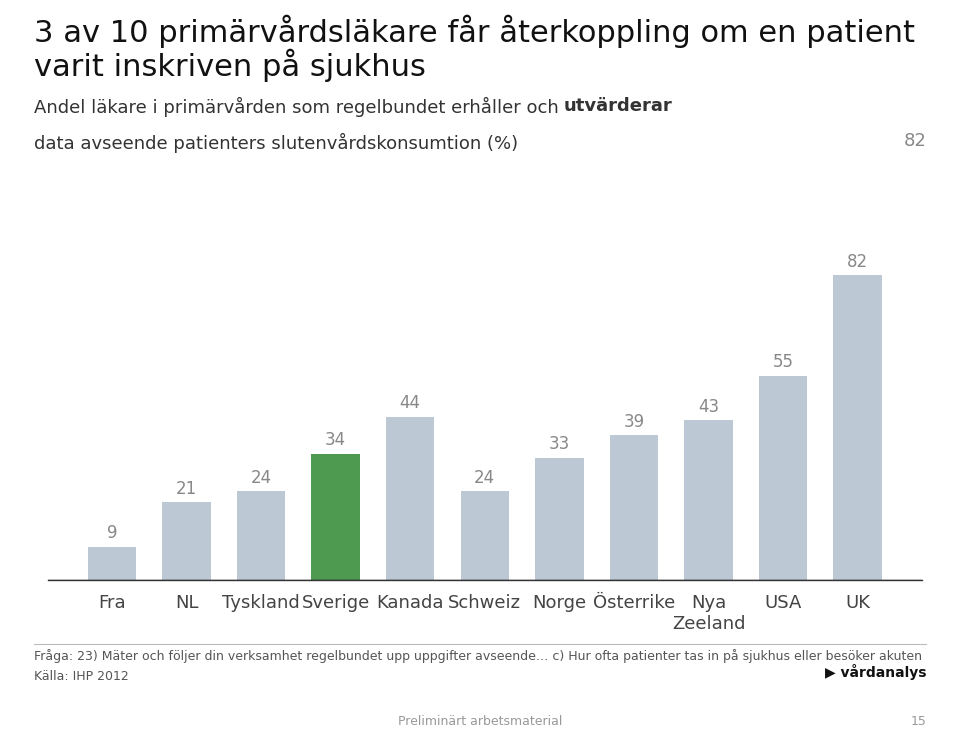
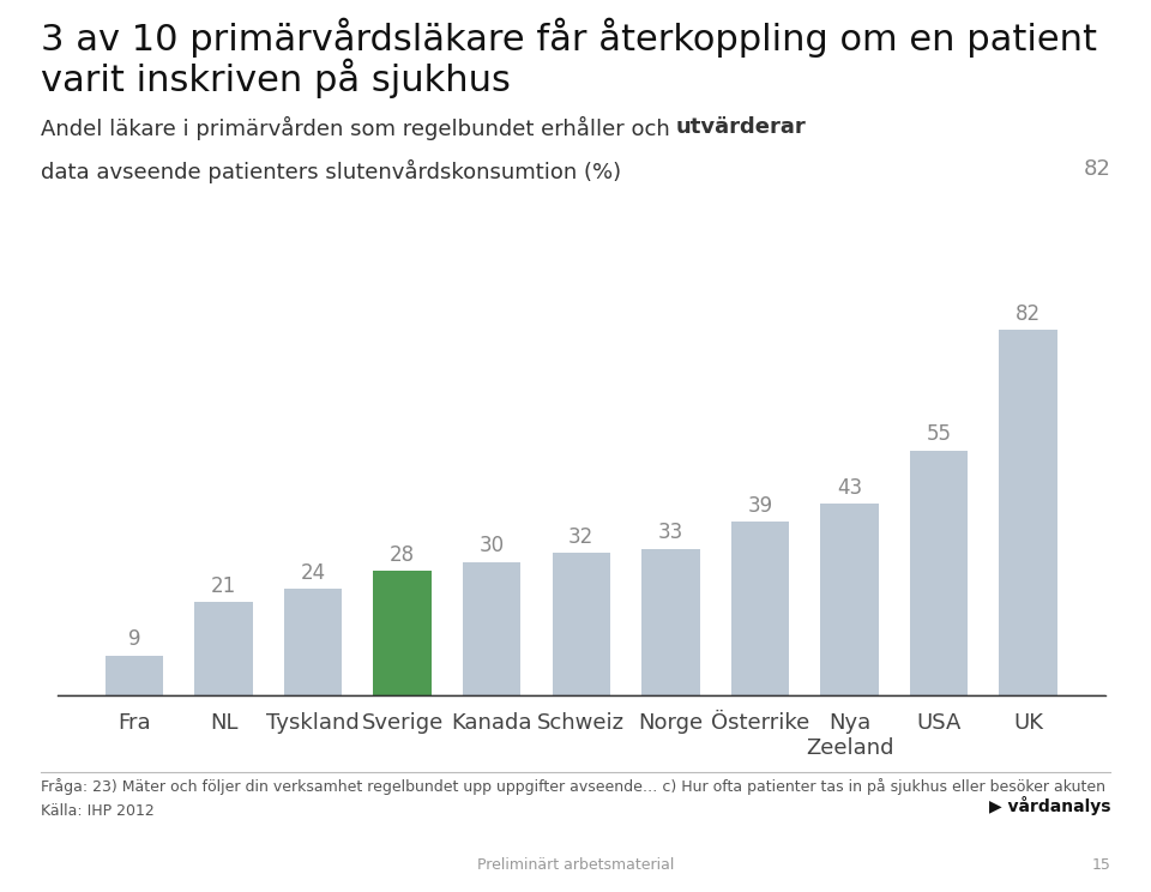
Sverige: 34 -> 28
Kanada: 44 -> 30
Schweiz: 24 -> 32
